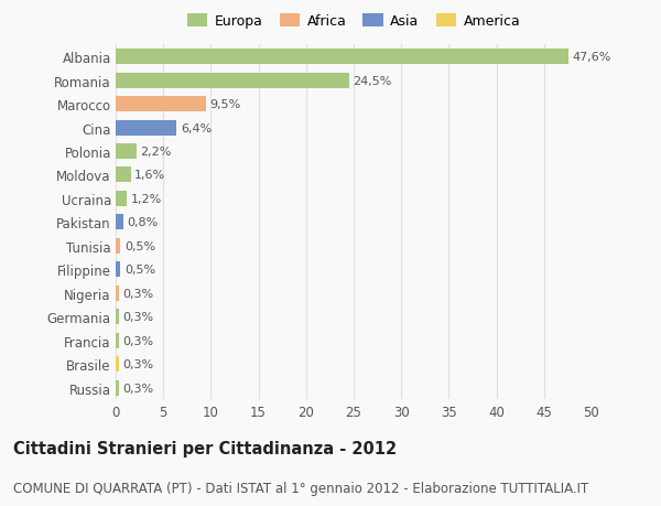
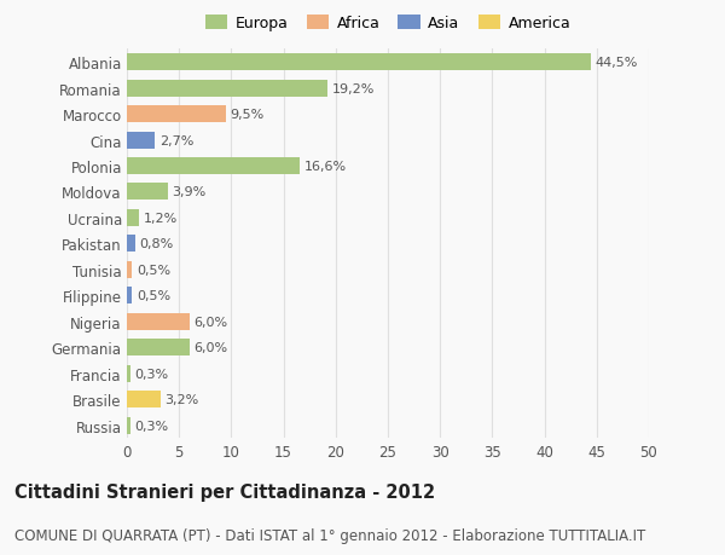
Albania: 47,6% -> 44,5%
Romania: 24,5% -> 19,2%
Cina: 6,4% -> 2,7%
Polonia: 2,2% -> 16,6%
Moldova: 1,6% -> 3,9%
Nigeria: 0,3% -> 6,0%
Germania: 0,3% -> 6,0%
Brasile: 0,3% -> 3,2%
